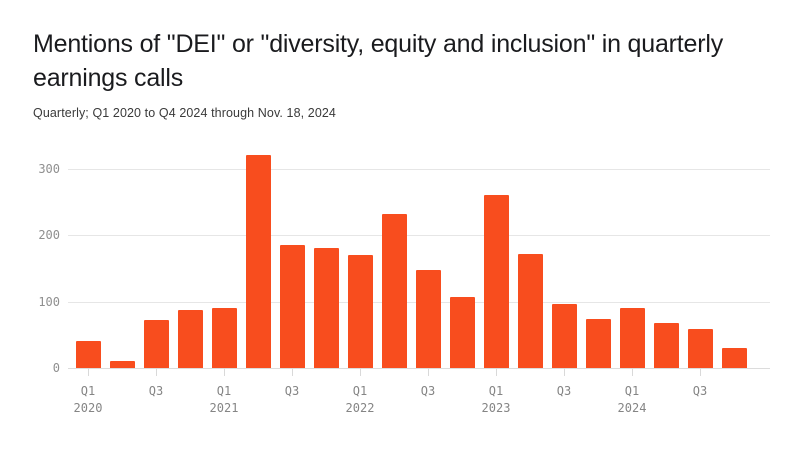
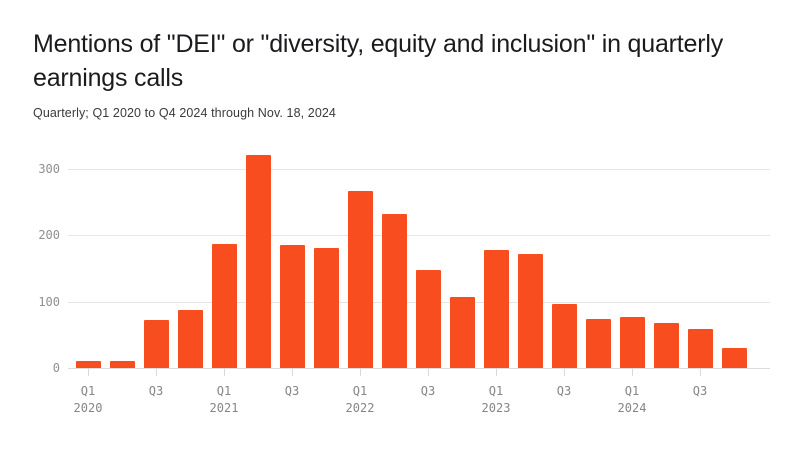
Q1 2020: 40 -> 10
Q1 2021: 90 -> 190
Q1 2022: 170 -> 270
Q1 2023: 260 -> 180
Q1 2024: 90 -> 80
